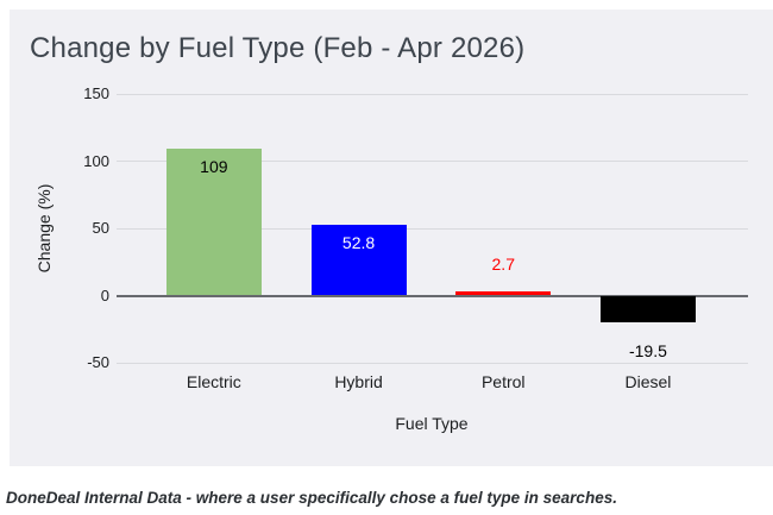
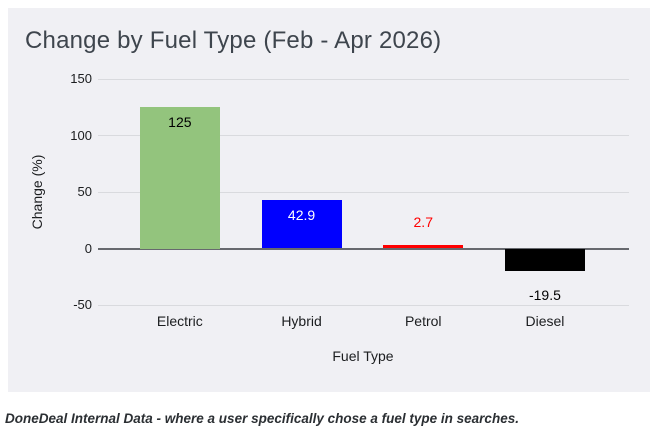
Electric: 109 -> 125
Hybrid: 52.8 -> 42.9
